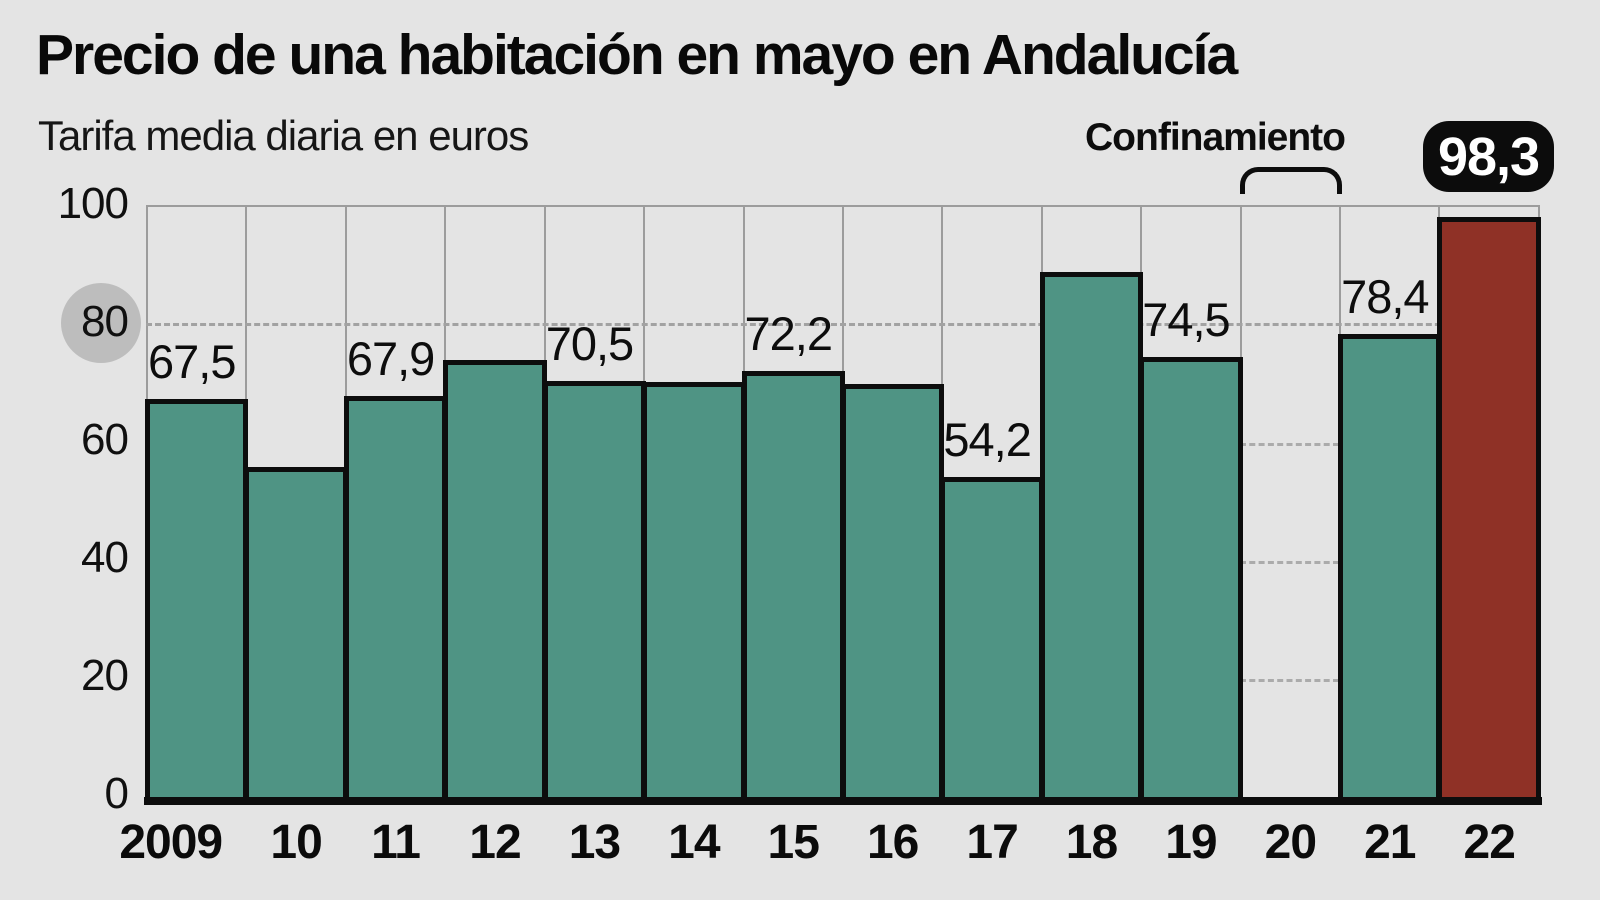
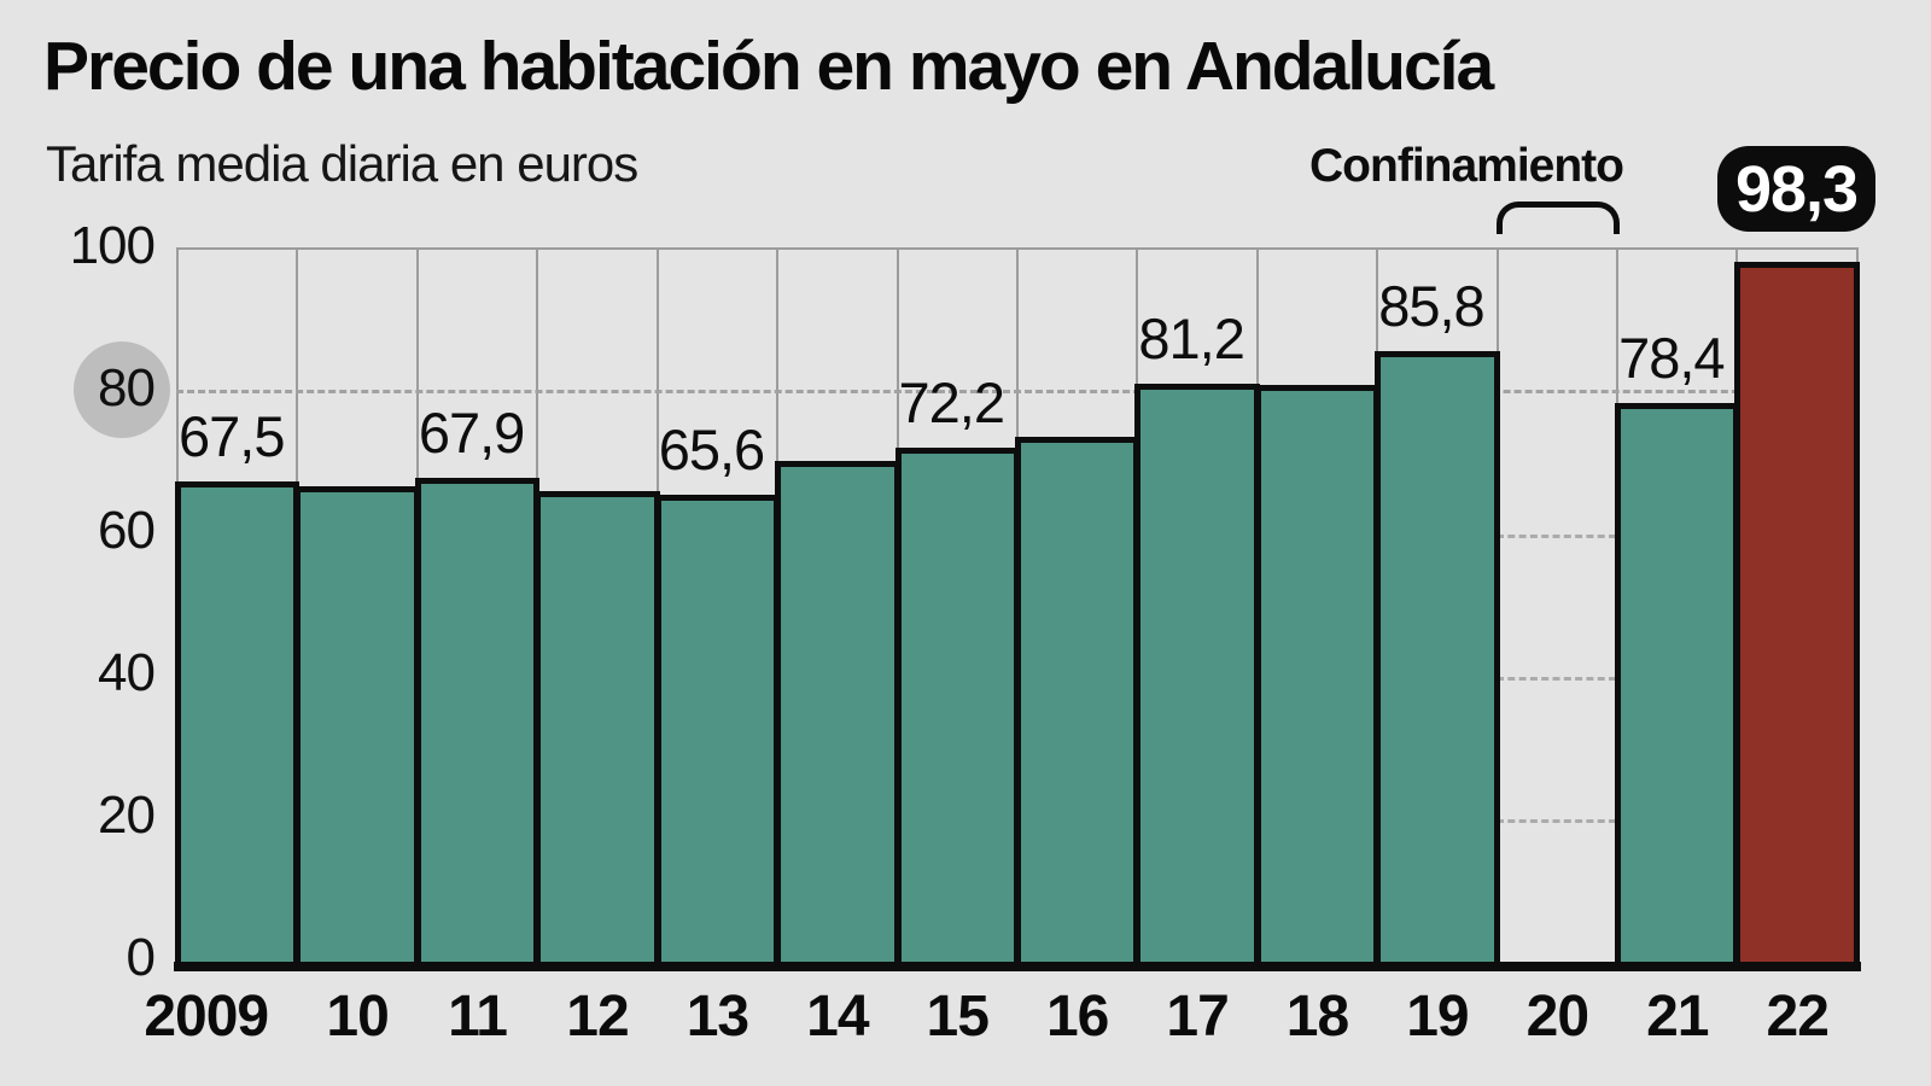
10: 56 -> 67
12: 74 -> 66
13: 70,5 -> 65,6
16: 70 -> 74
17: 54,2 -> 81,2
18: 89 -> 81
19: 74,5 -> 85,8
